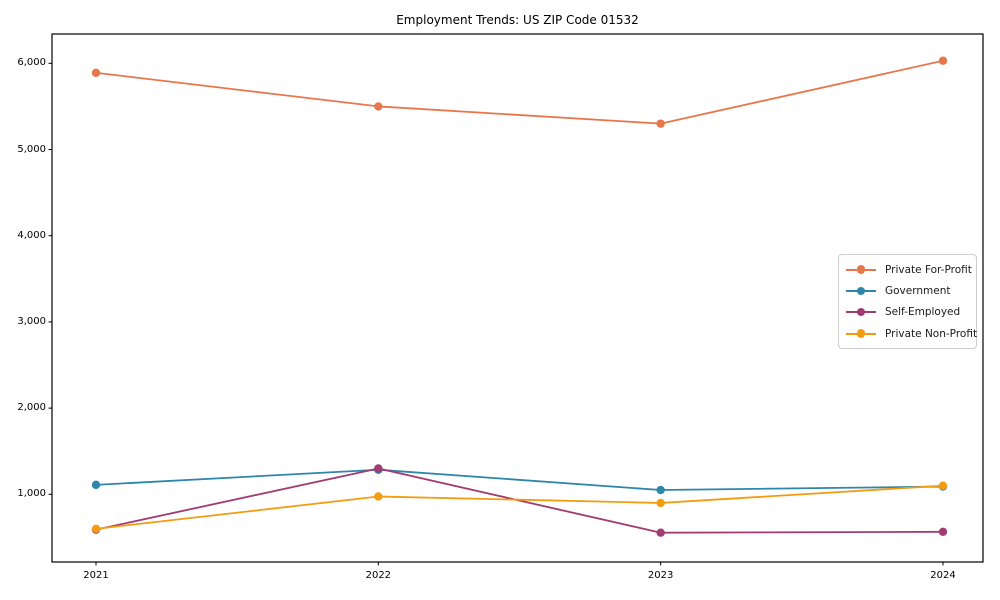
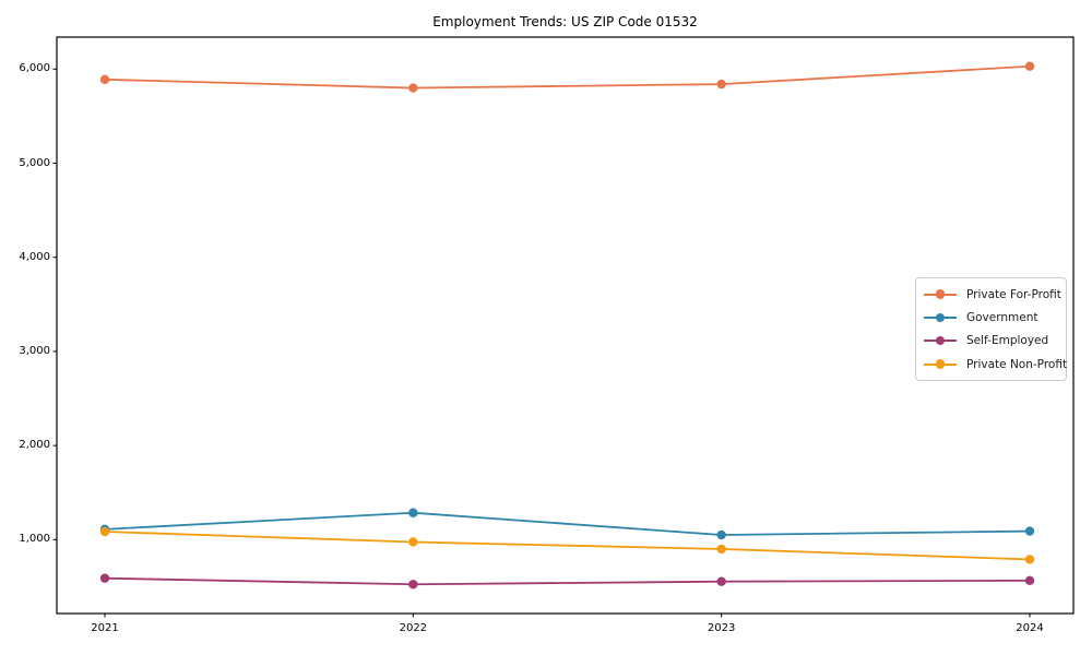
Private Non-Profit/2021: 600 -> 1100
Private For-Profit/2022: 5500 -> 5800
Self-Employed/2022: 1300 -> 500
Private For-Profit/2023: 5300 -> 5800
Private Non-Profit/2024: 1100 -> 800
